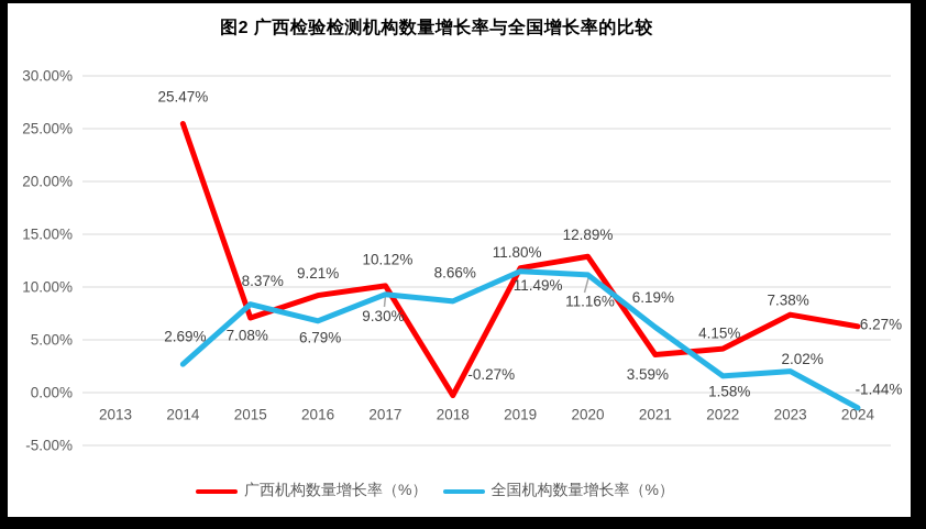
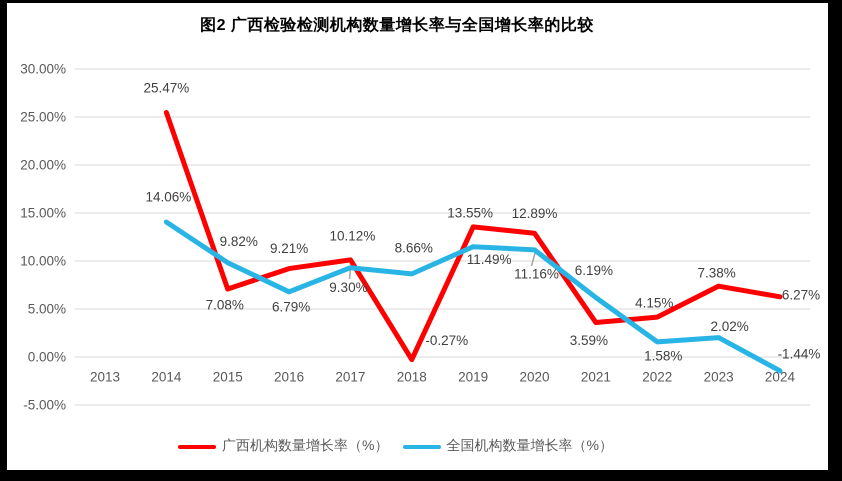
全国机构数量增长率（%）/2014: 2.69% -> 14.06%
全国机构数量增长率（%）/2015: 8.37% -> 9.82%
广西机构数量增长率（%）/2019: 11.80% -> 13.55%
